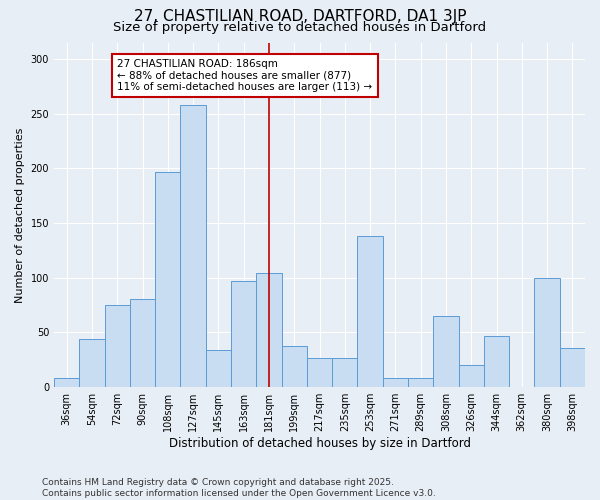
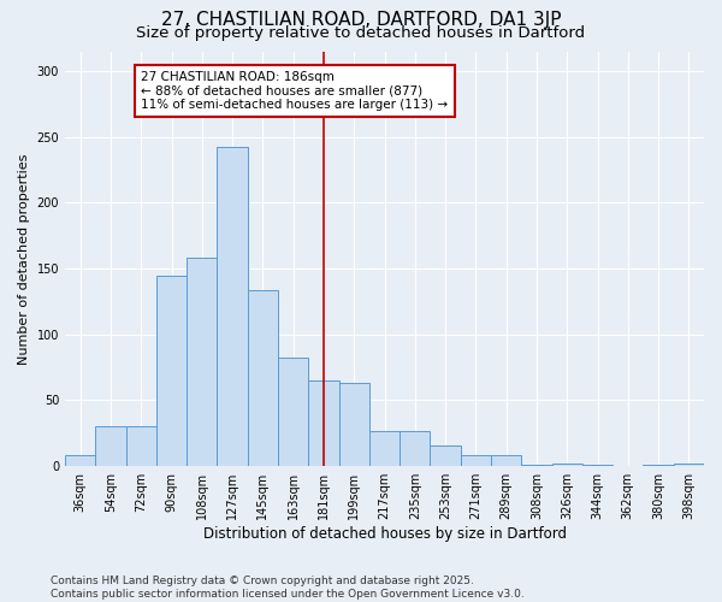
54sqm: 44 -> 30
72sqm: 75 -> 30
90sqm: 81 -> 145
108sqm: 197 -> 158
127sqm: 258 -> 242
145sqm: 34 -> 134
163sqm: 97 -> 82
181sqm: 104 -> 65
199sqm: 38 -> 63
253sqm: 138 -> 16
308sqm: 65 -> 1
326sqm: 20 -> 2
344sqm: 47 -> 1
380sqm: 100 -> 1
398sqm: 36 -> 2
